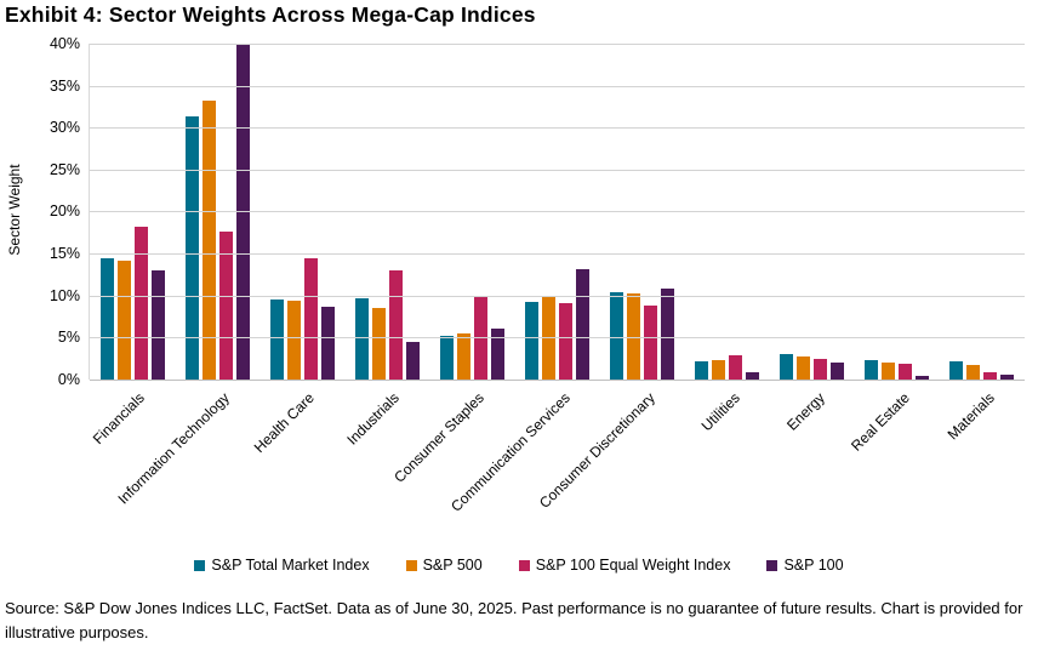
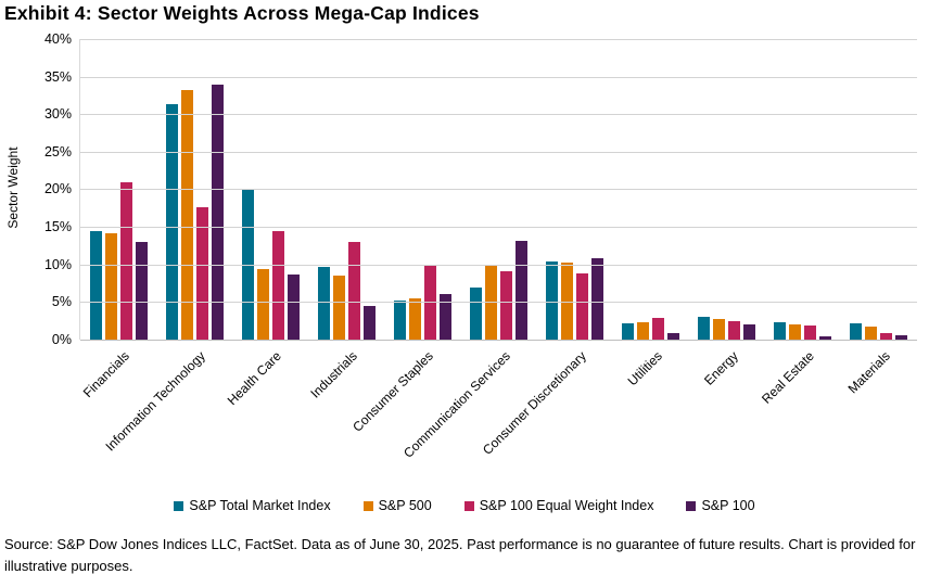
S&P 100 Equal Weight Index/Financials: 18% -> 21%
S&P 100/Information Technology: 40% -> 34%
S&P Total Market Index/Health Care: 10% -> 20%
S&P Total Market Index/Communication Services: 9% -> 7%
